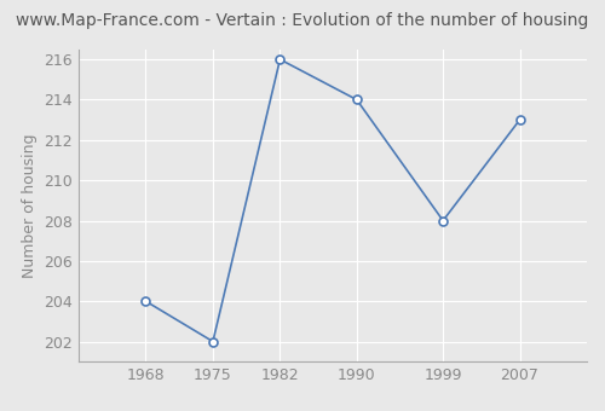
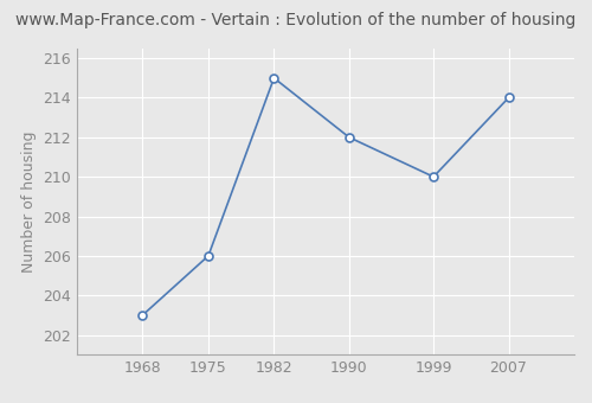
1968: 204 -> 203
1975: 202 -> 206
1982: 216 -> 215
1990: 214 -> 212
1999: 208 -> 210
2007: 213 -> 214
